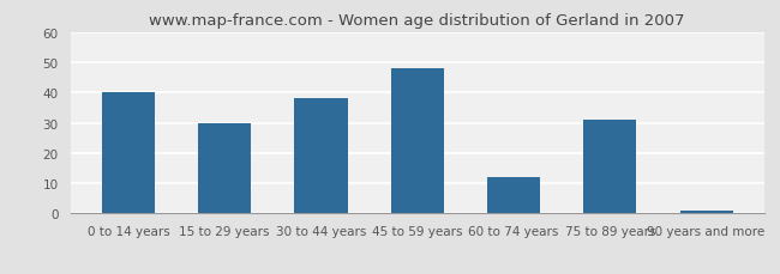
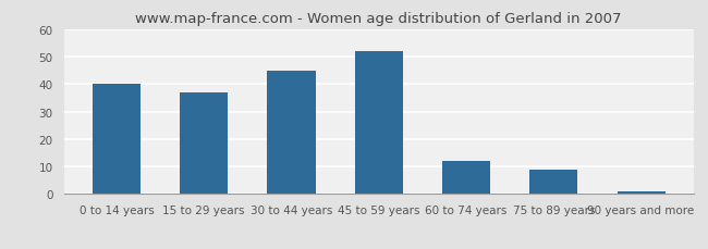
15 to 29 years: 30 -> 37
30 to 44 years: 38 -> 45
45 to 59 years: 48 -> 52
75 to 89 years: 31 -> 9
